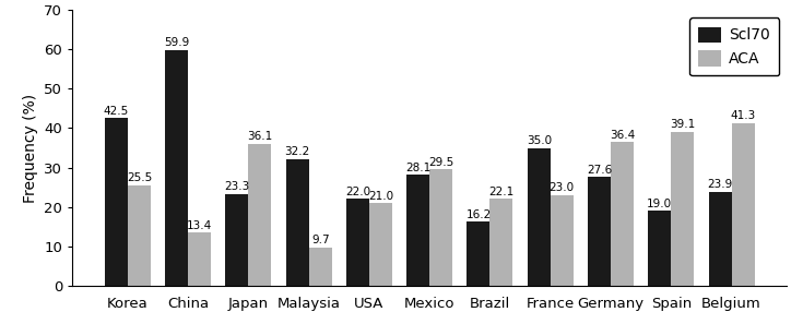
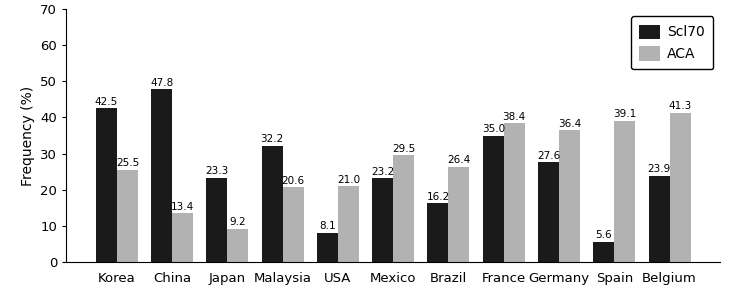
Scl70/China: 59.9 -> 47.8
ACA/Japan: 36.1 -> 9.2
ACA/Malaysia: 9.7 -> 20.6
Scl70/USA: 22.0 -> 8.1
Scl70/Mexico: 28.1 -> 23.2
ACA/Brazil: 22.1 -> 26.4
ACA/France: 23.0 -> 38.4
Scl70/Spain: 19.0 -> 5.6
